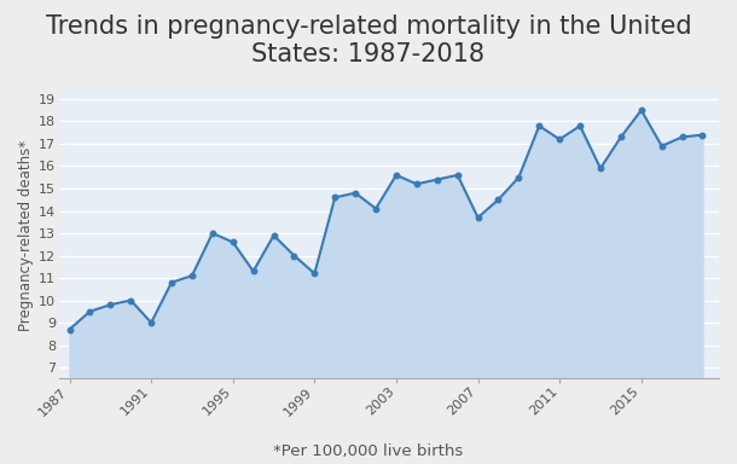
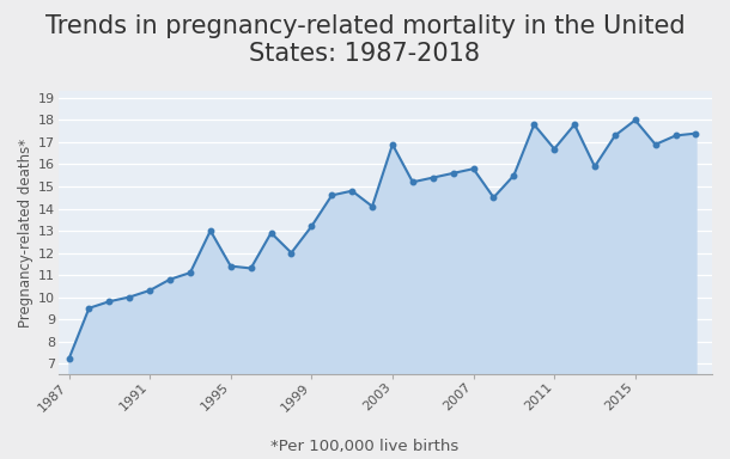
1987: 8.7 -> 7.2
1991: 9.0 -> 10.3
1995: 12.6 -> 11.4
1999: 11.2 -> 13.2
2003: 15.6 -> 16.9
2007: 13.7 -> 15.8
2011: 17.2 -> 16.7
2015: 18.5 -> 18.0
